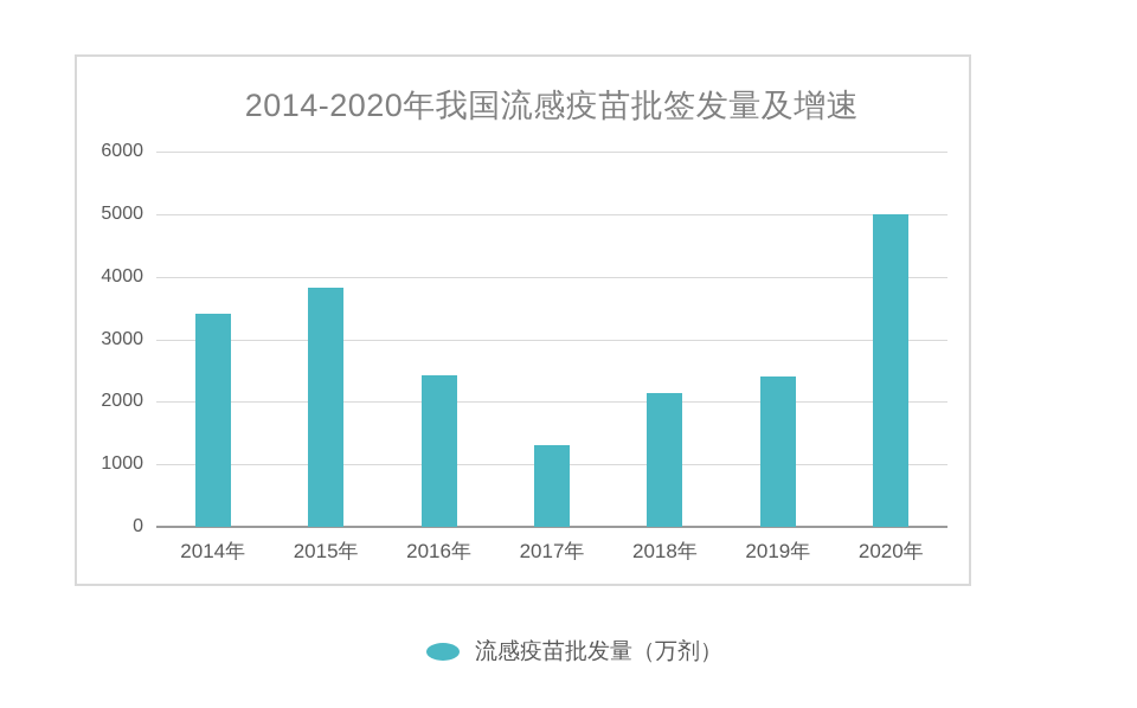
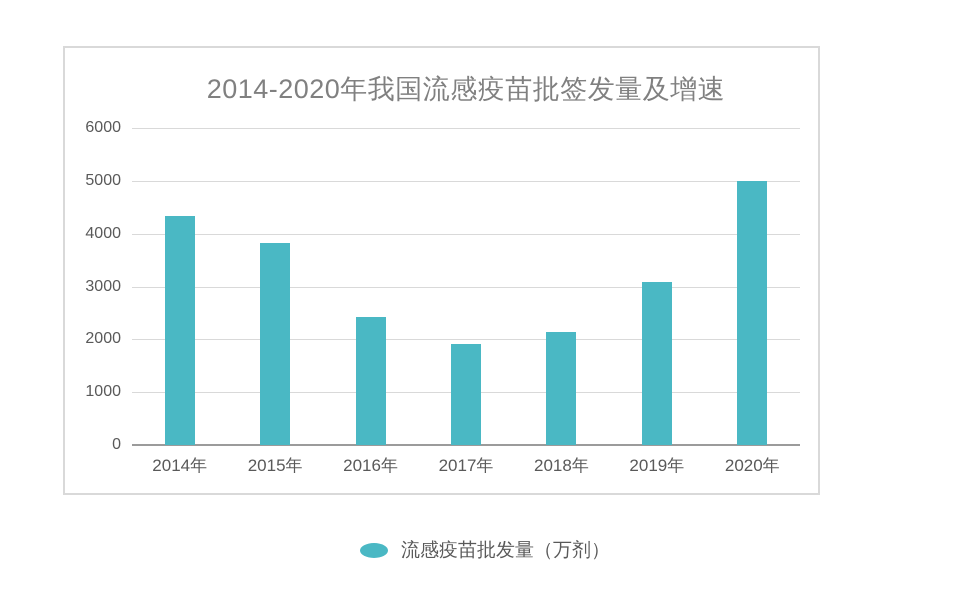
2014年: 3400 -> 4300
2017年: 1300 -> 1900
2019年: 2400 -> 3100
